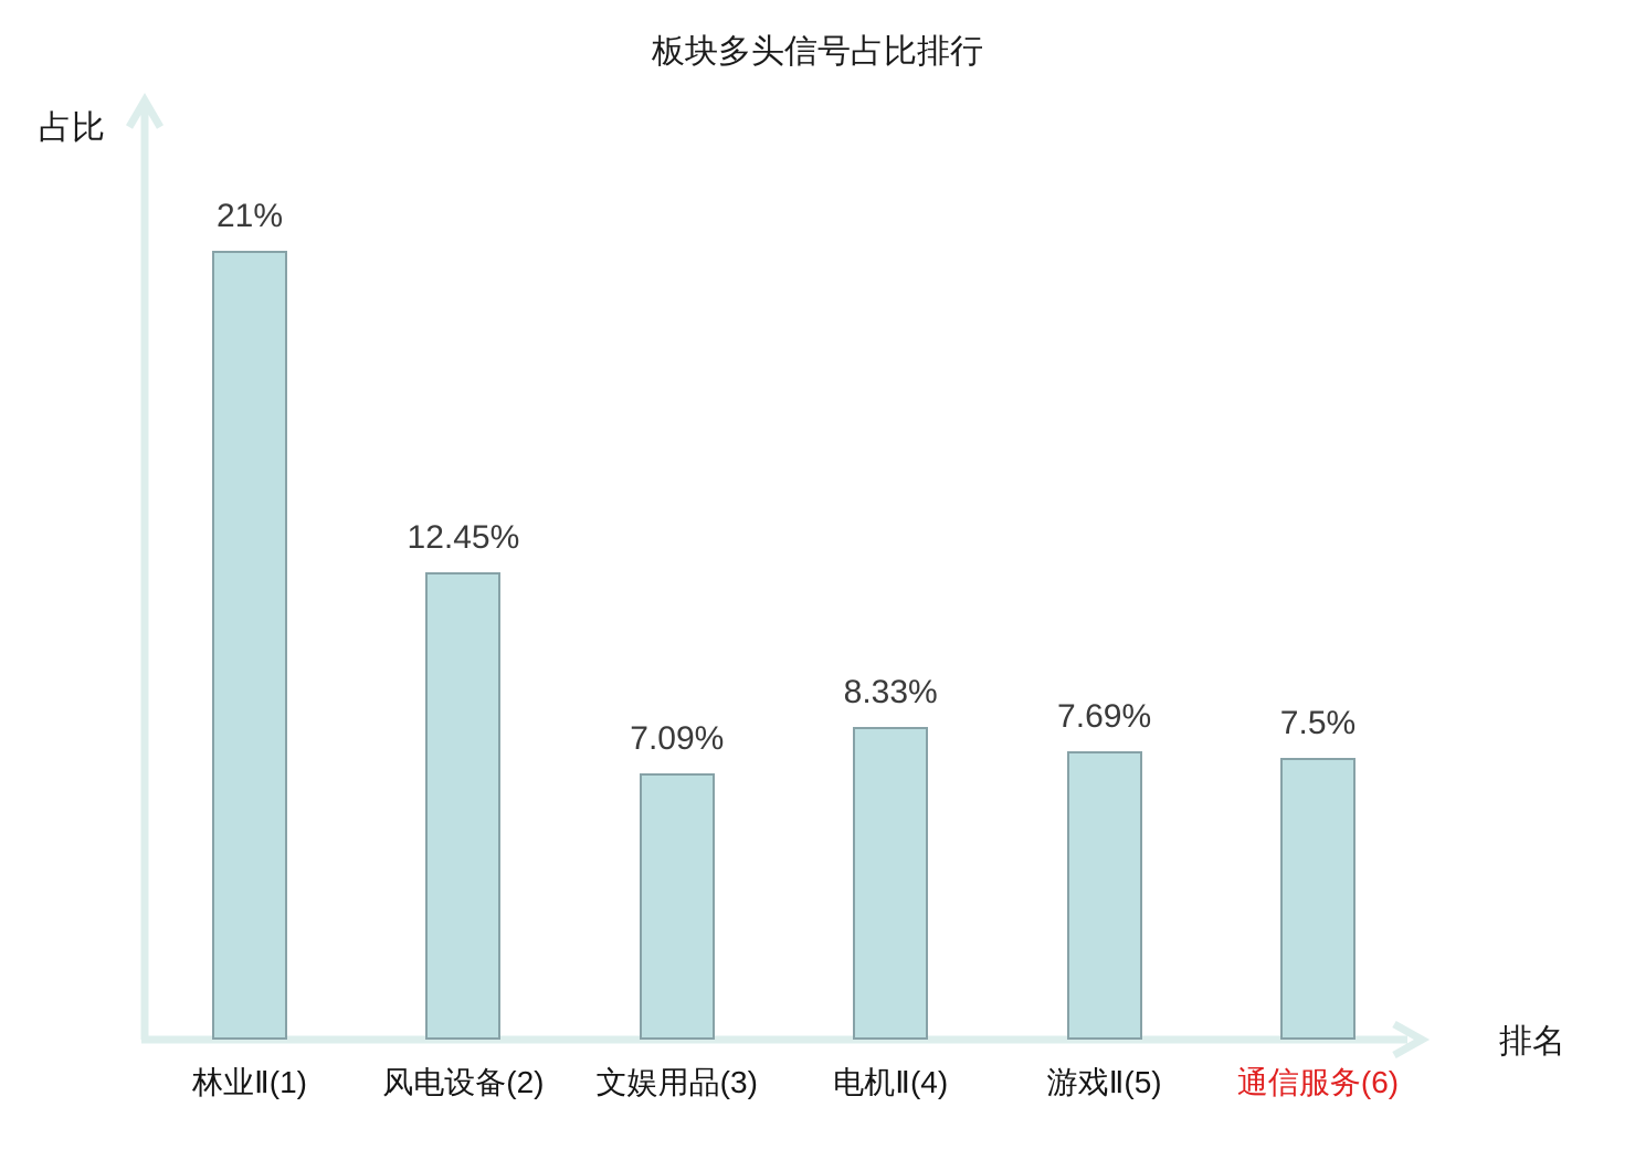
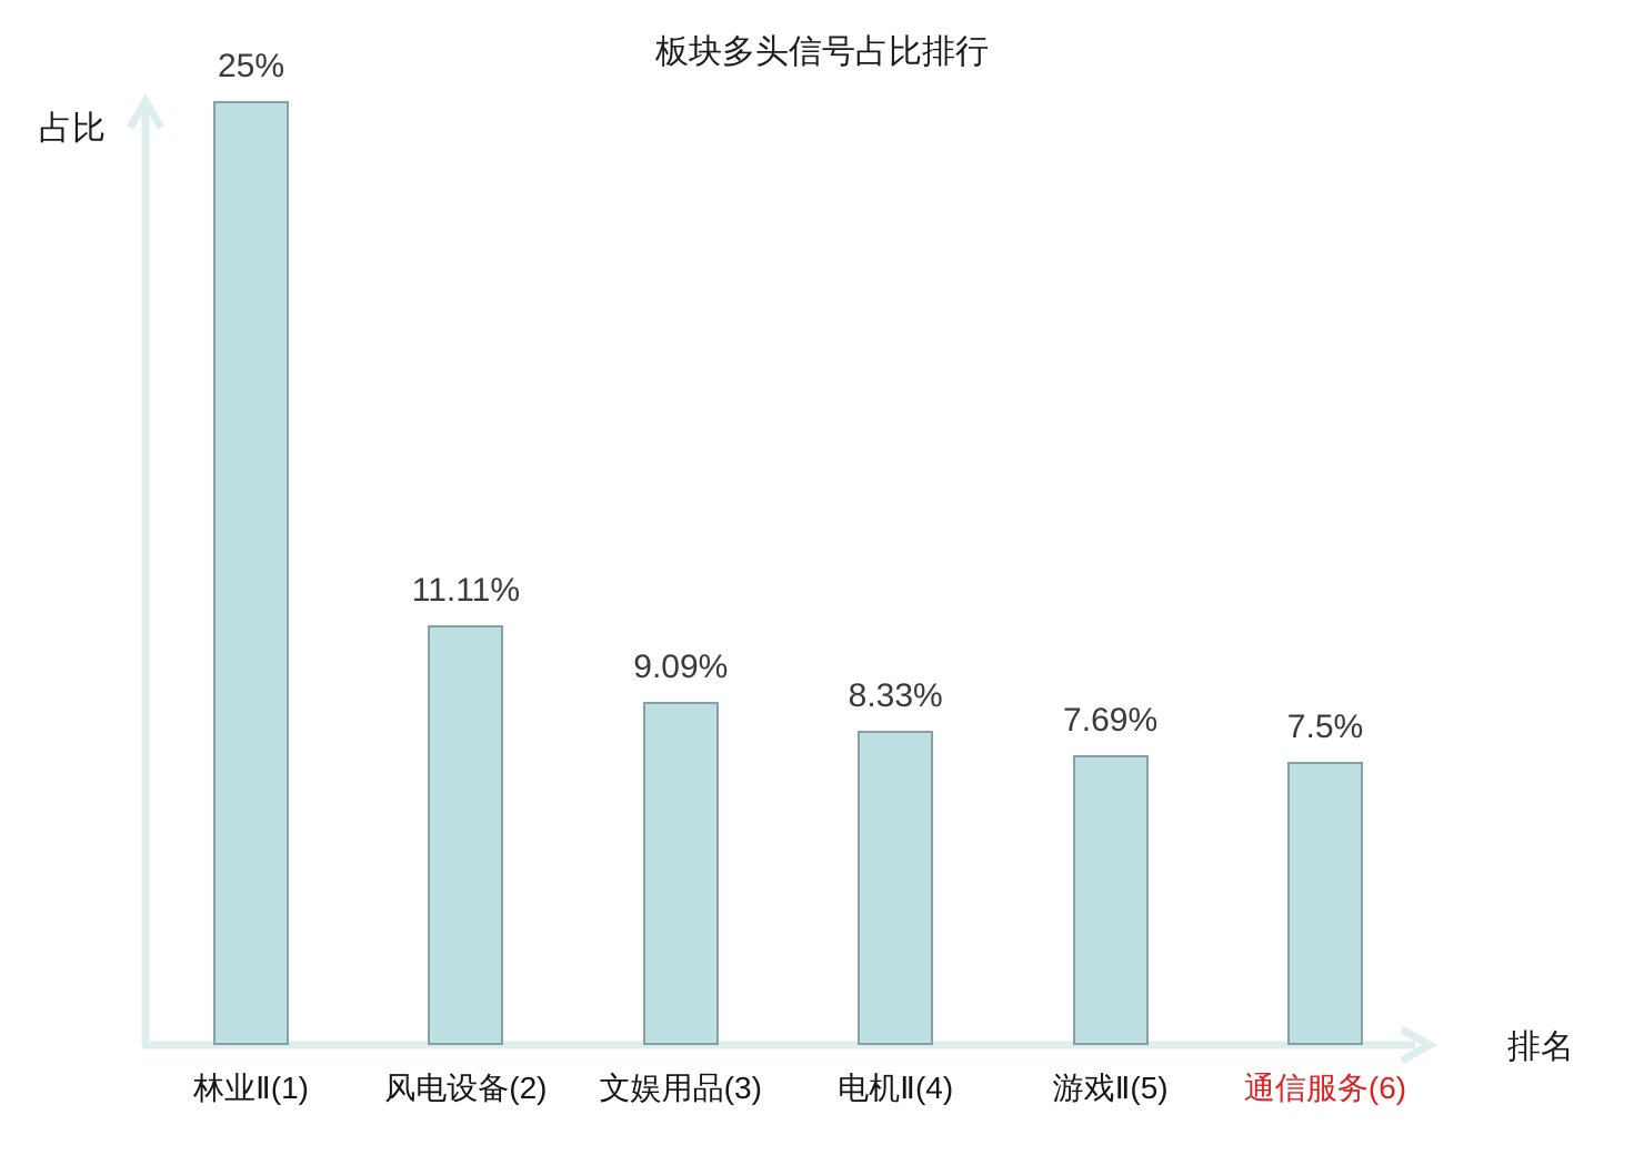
林业Ⅱ(1): 21% -> 25%
风电设备(2): 12.45% -> 11.11%
文娱用品(3): 7.09% -> 9.09%
